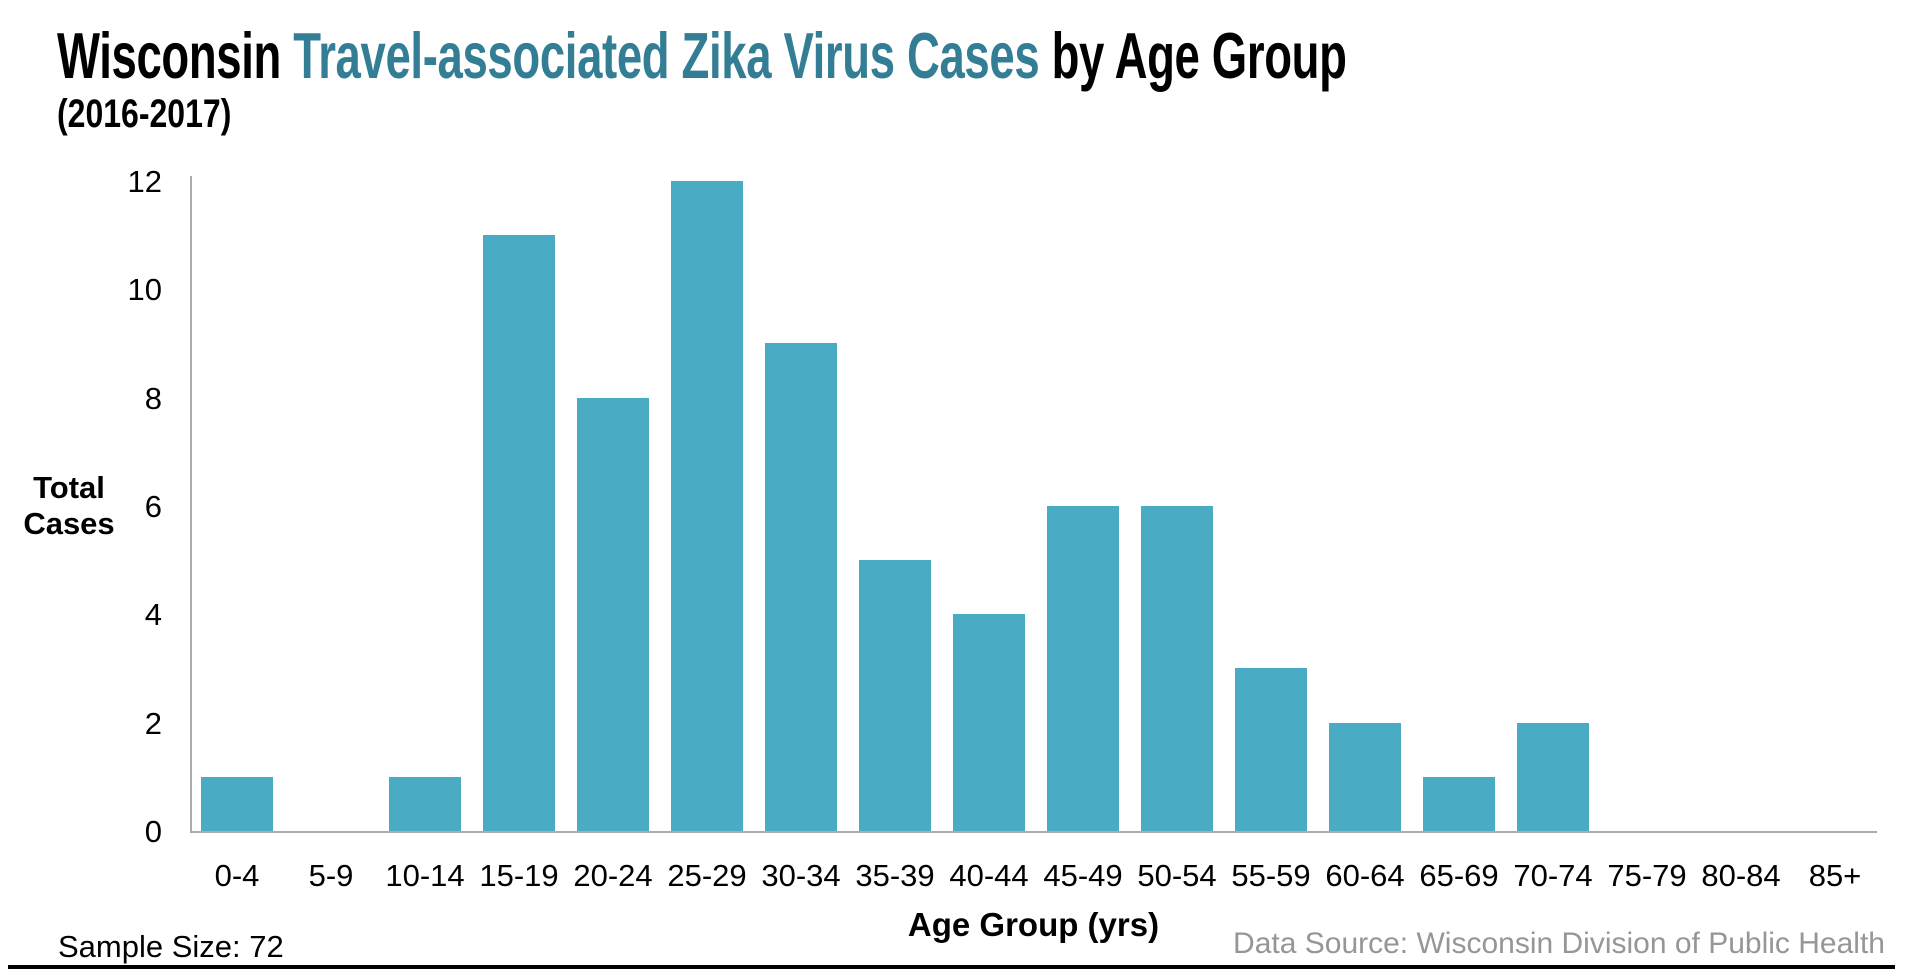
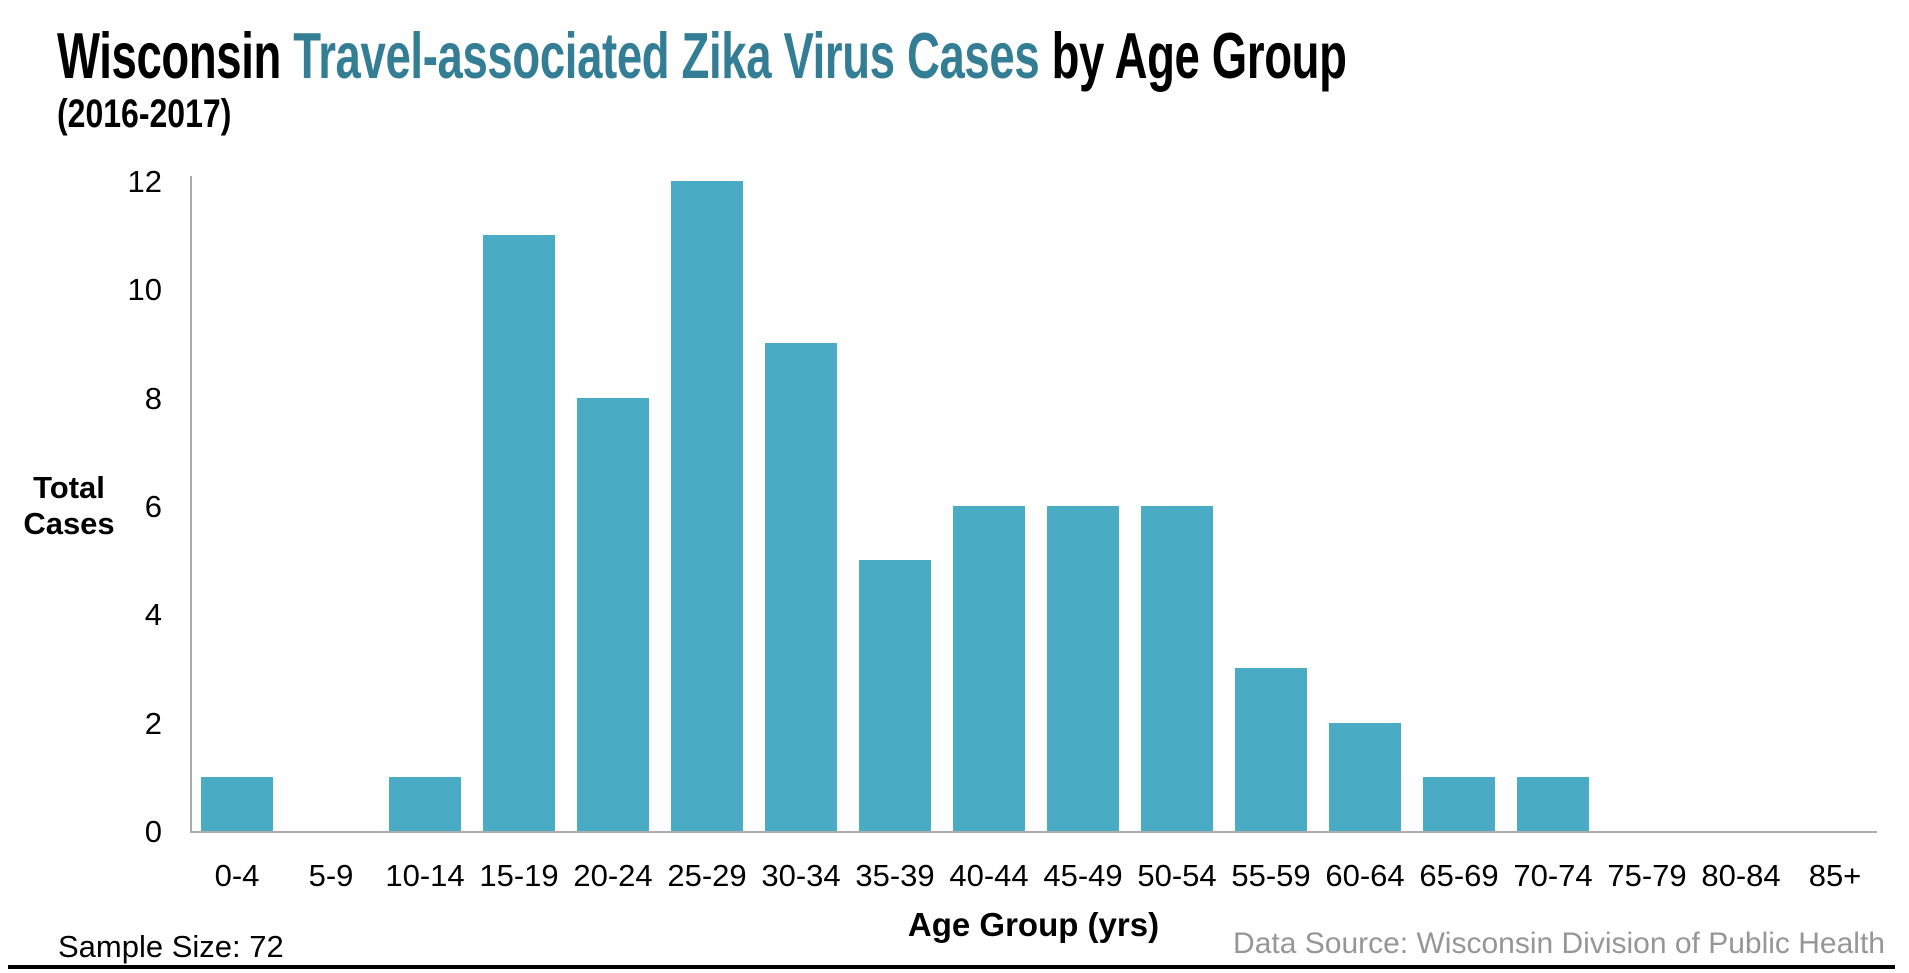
40-44: 4 -> 6
70-74: 2 -> 1
